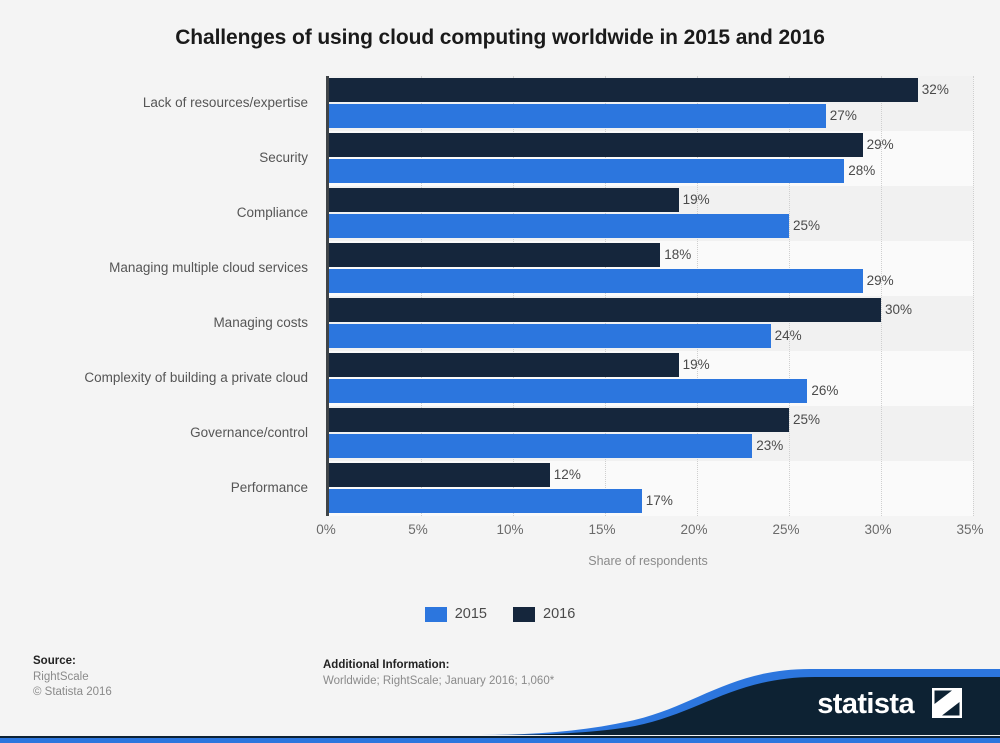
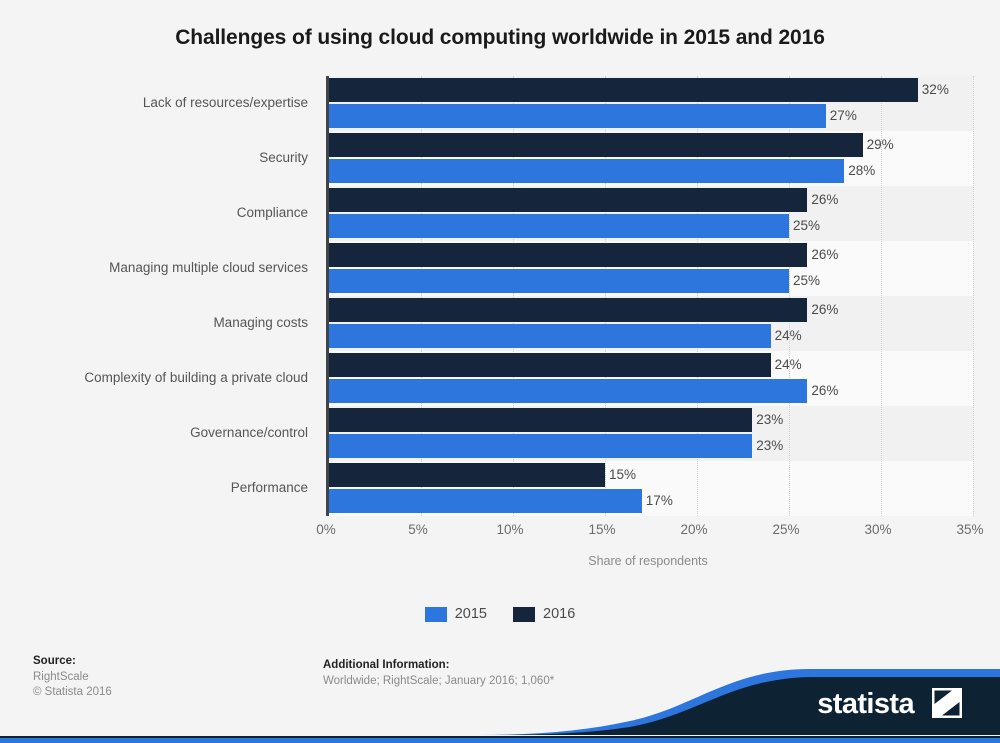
2016/Compliance: 19% -> 26%
2016/Managing multiple cloud services: 18% -> 26%
2015/Managing multiple cloud services: 29% -> 25%
2016/Managing costs: 30% -> 26%
2016/Complexity of building a private cloud: 19% -> 24%
2016/Governance/control: 25% -> 23%
2016/Performance: 12% -> 15%
